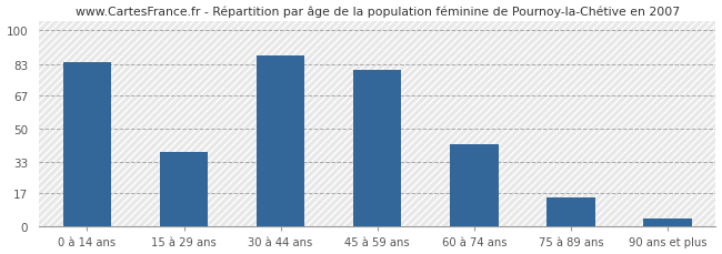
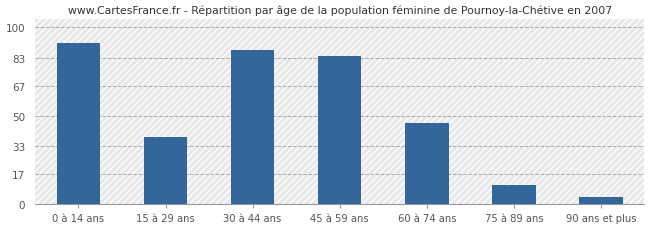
0 à 14 ans: 84 -> 91
45 à 59 ans: 80 -> 84
60 à 74 ans: 42 -> 46
75 à 89 ans: 15 -> 11
